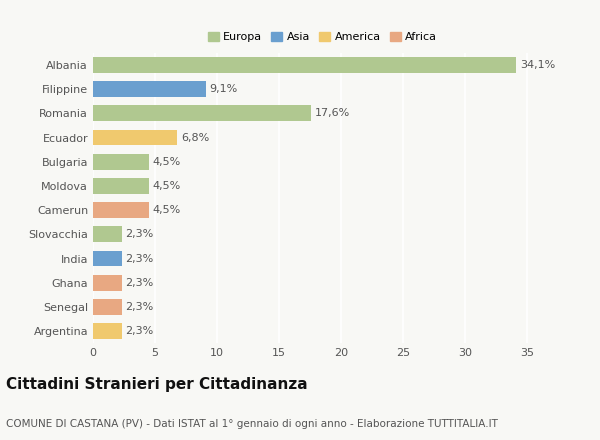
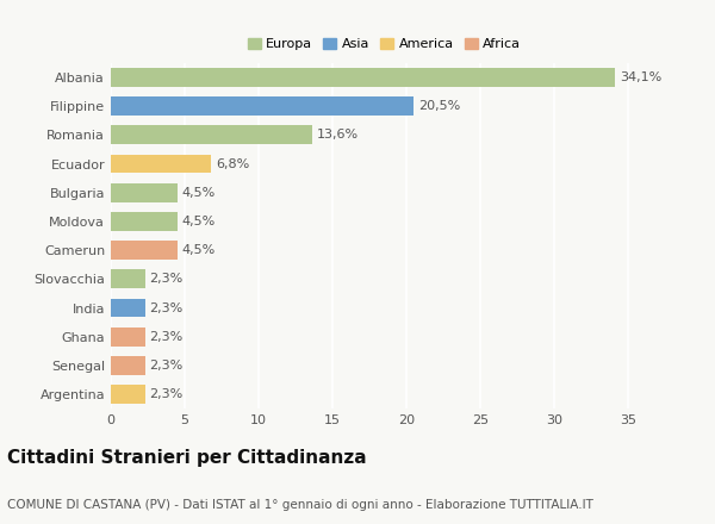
Filippine: 9,1% -> 20,5%
Romania: 17,6% -> 13,6%
